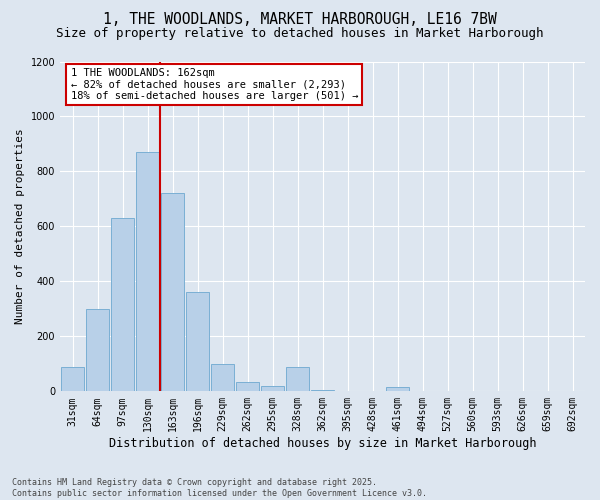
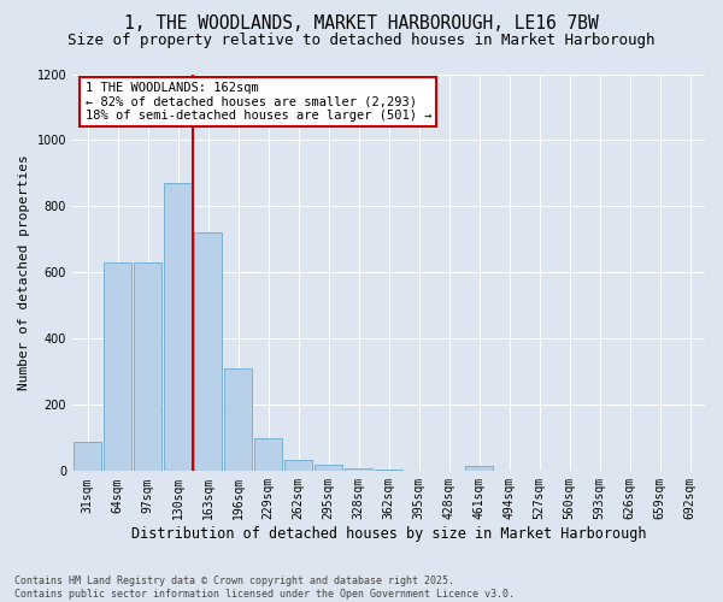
64sqm: 300 -> 630
196sqm: 360 -> 310
328sqm: 90 -> 10
